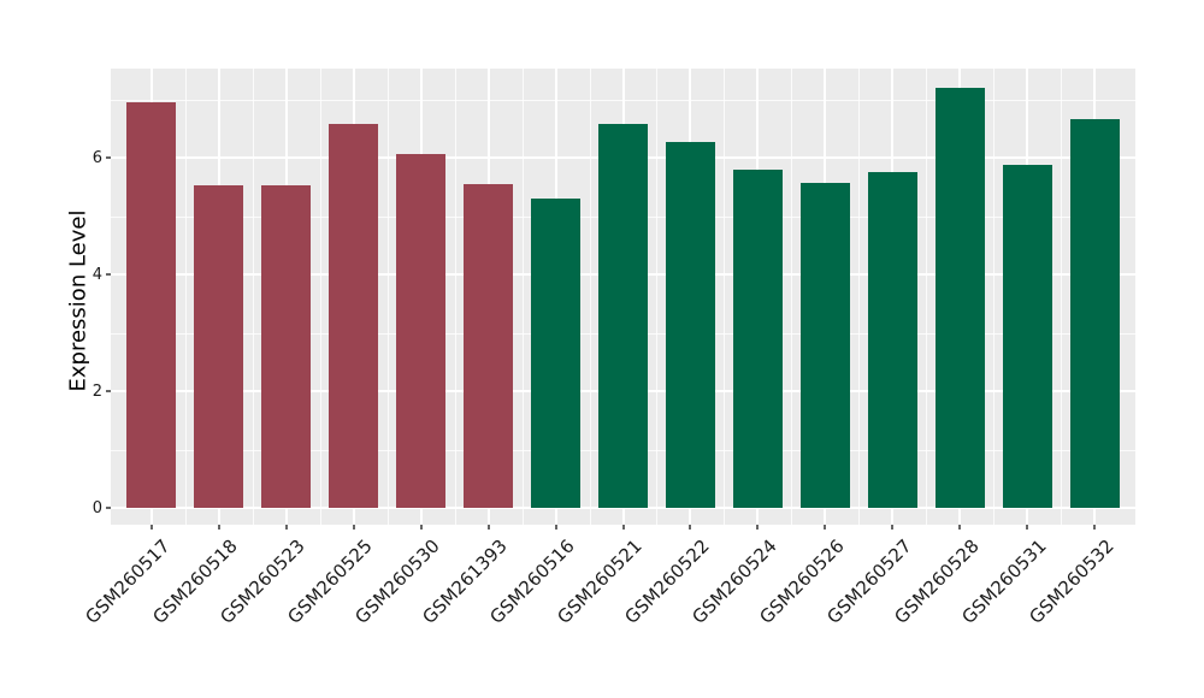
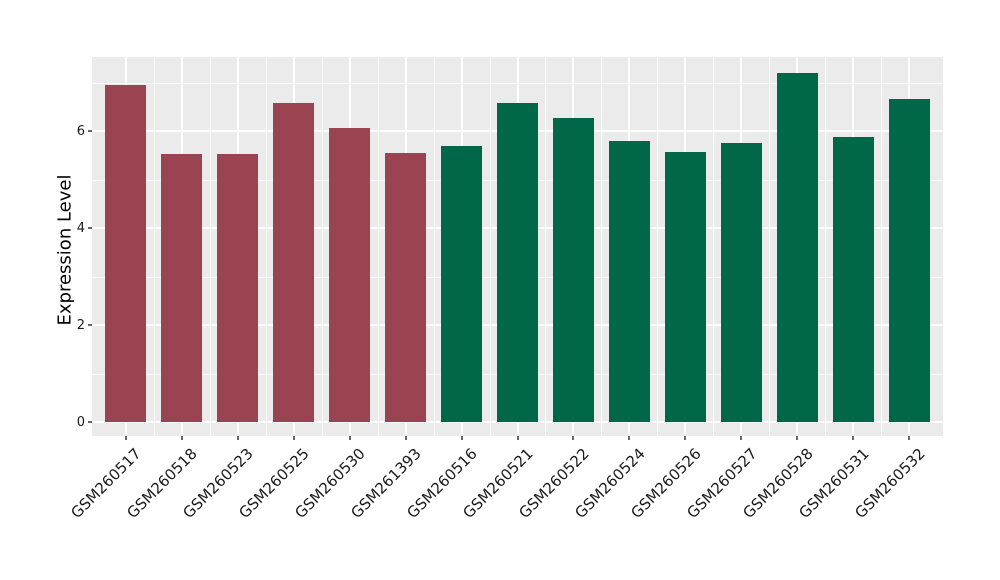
GSM260516: 5.3 -> 5.7
